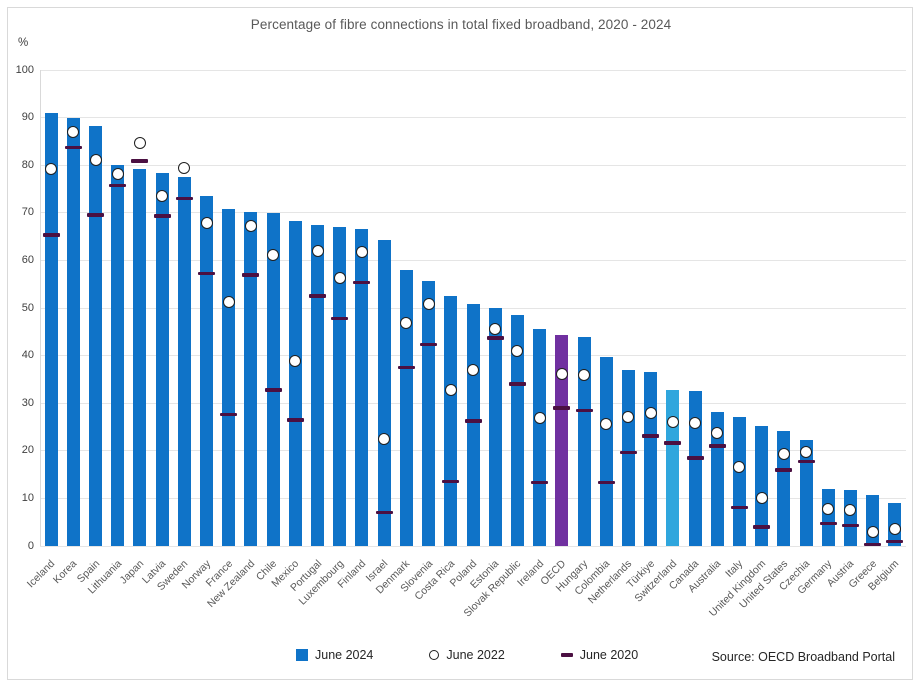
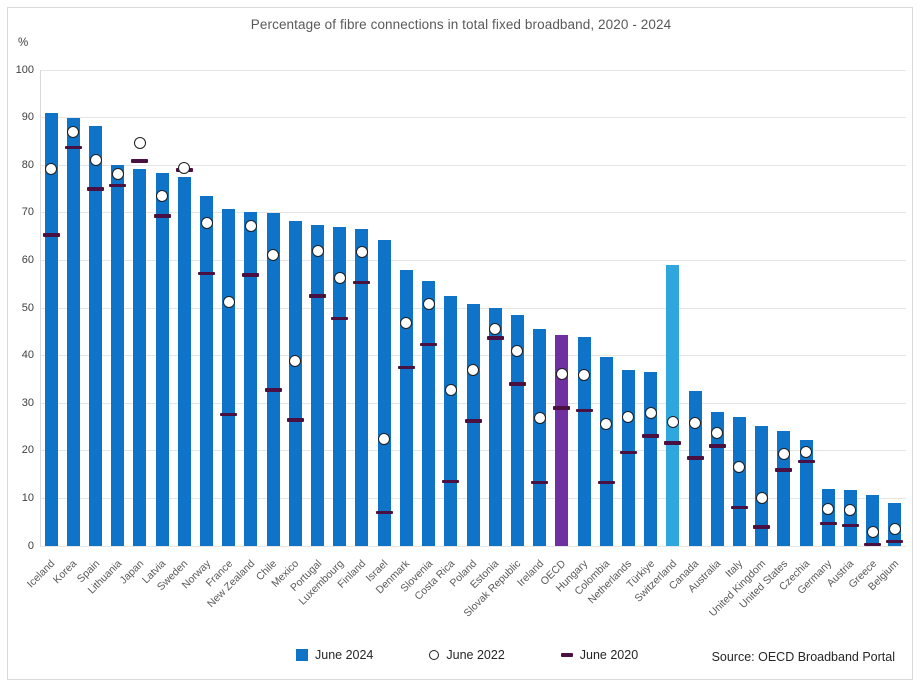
June 2020/Spain: 70 -> 75
June 2020/Sweden: 73 -> 79
June 2024/Switzerland: 33 -> 59
